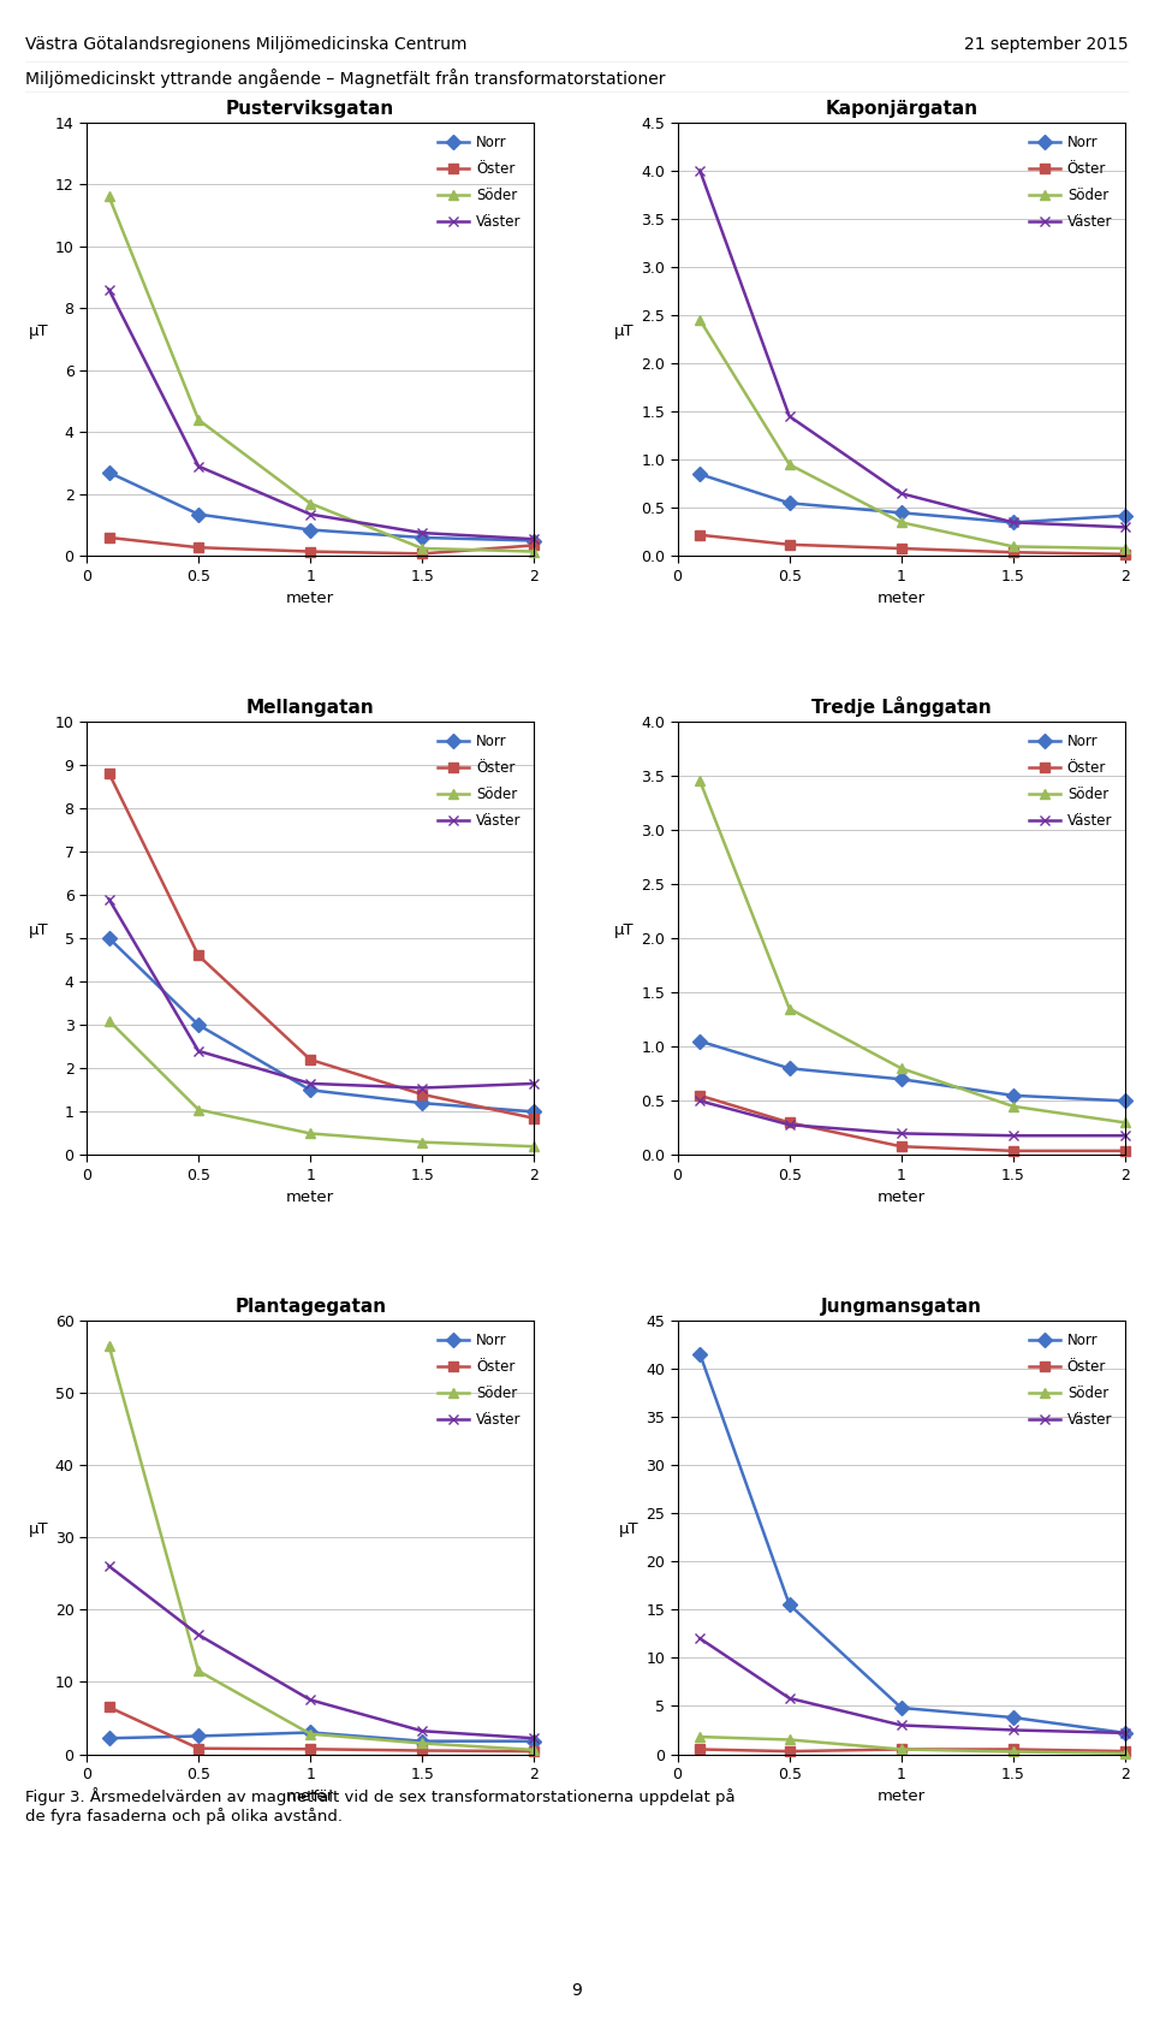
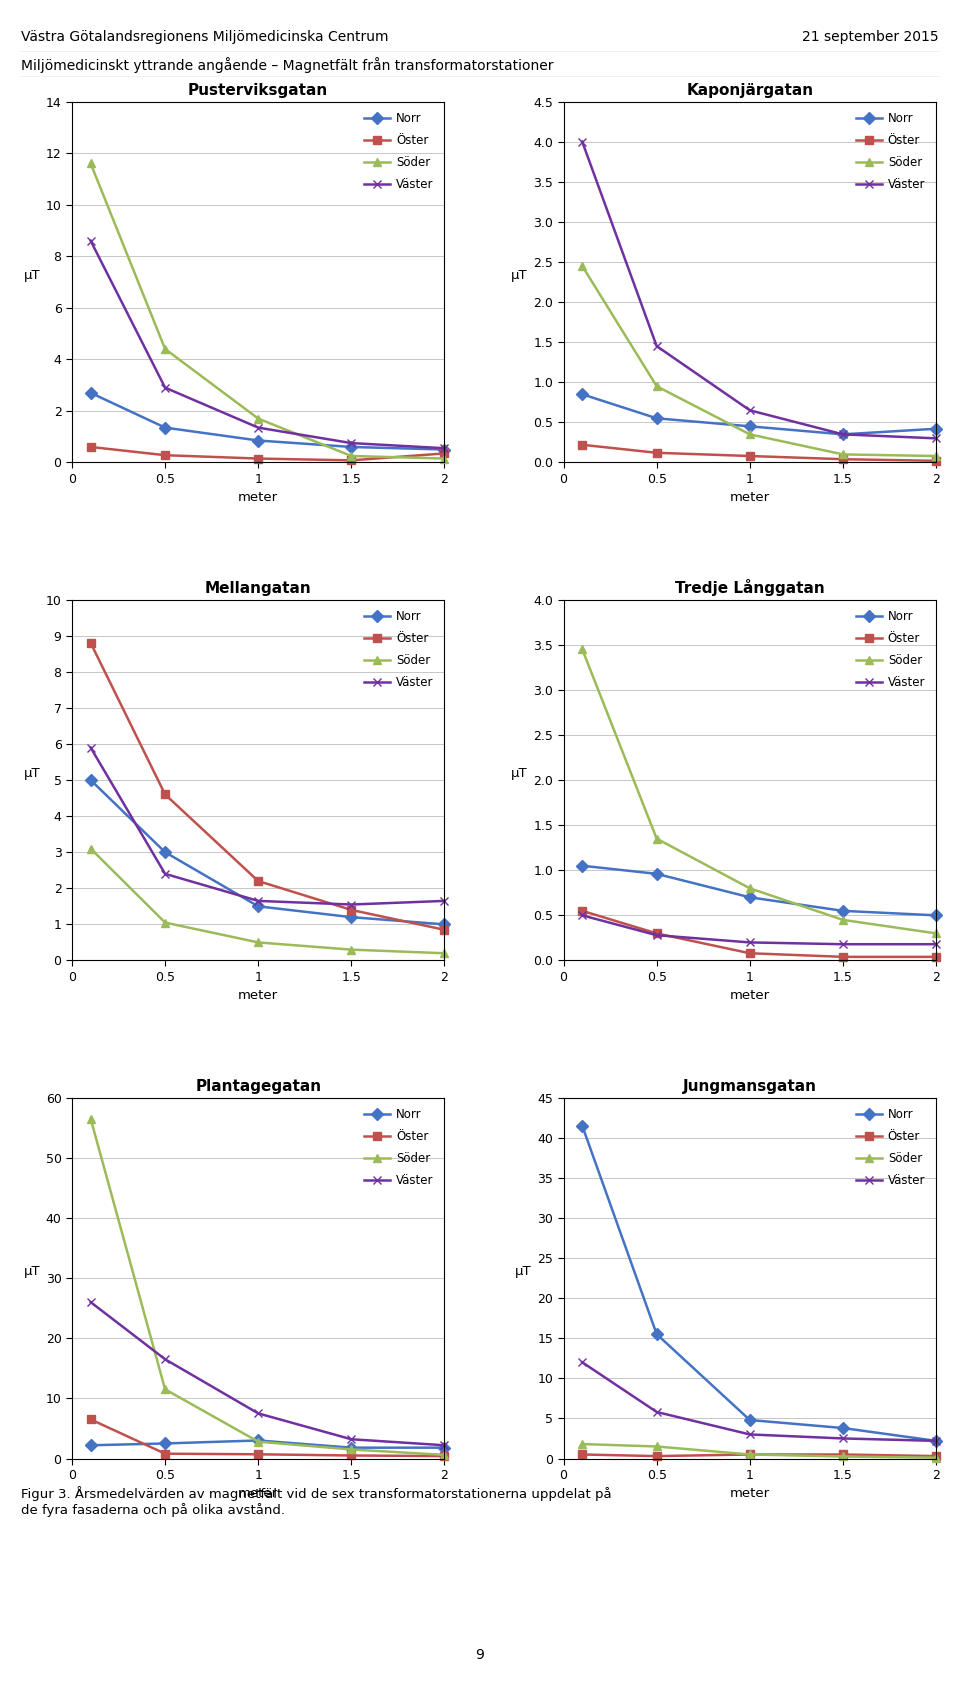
Tredje Långgatan/Norr/0.5: 0.80 -> 0.96
